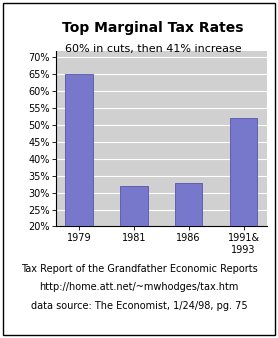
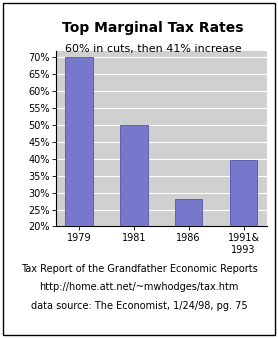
1979: 65.0% -> 70.0%
1981: 32.0% -> 50.0%
1986: 33.0% -> 28.0%
1991& 1993: 52.0% -> 39.6%
